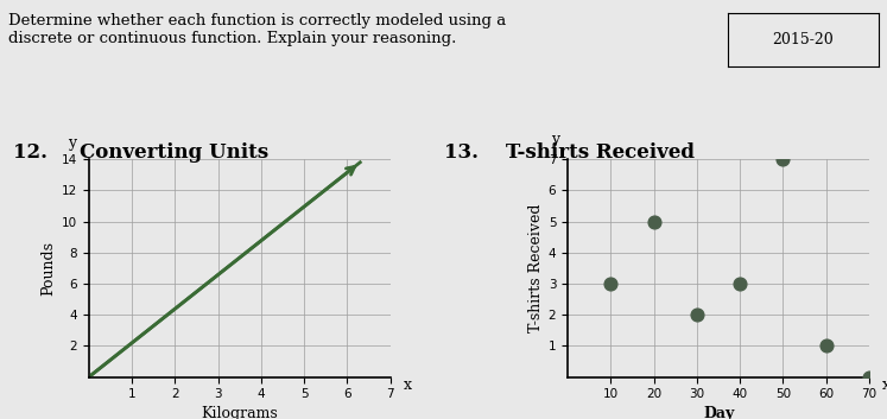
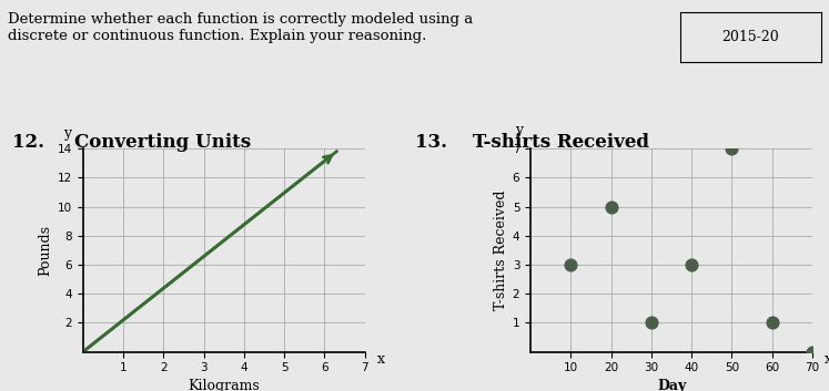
30: 2 -> 1
